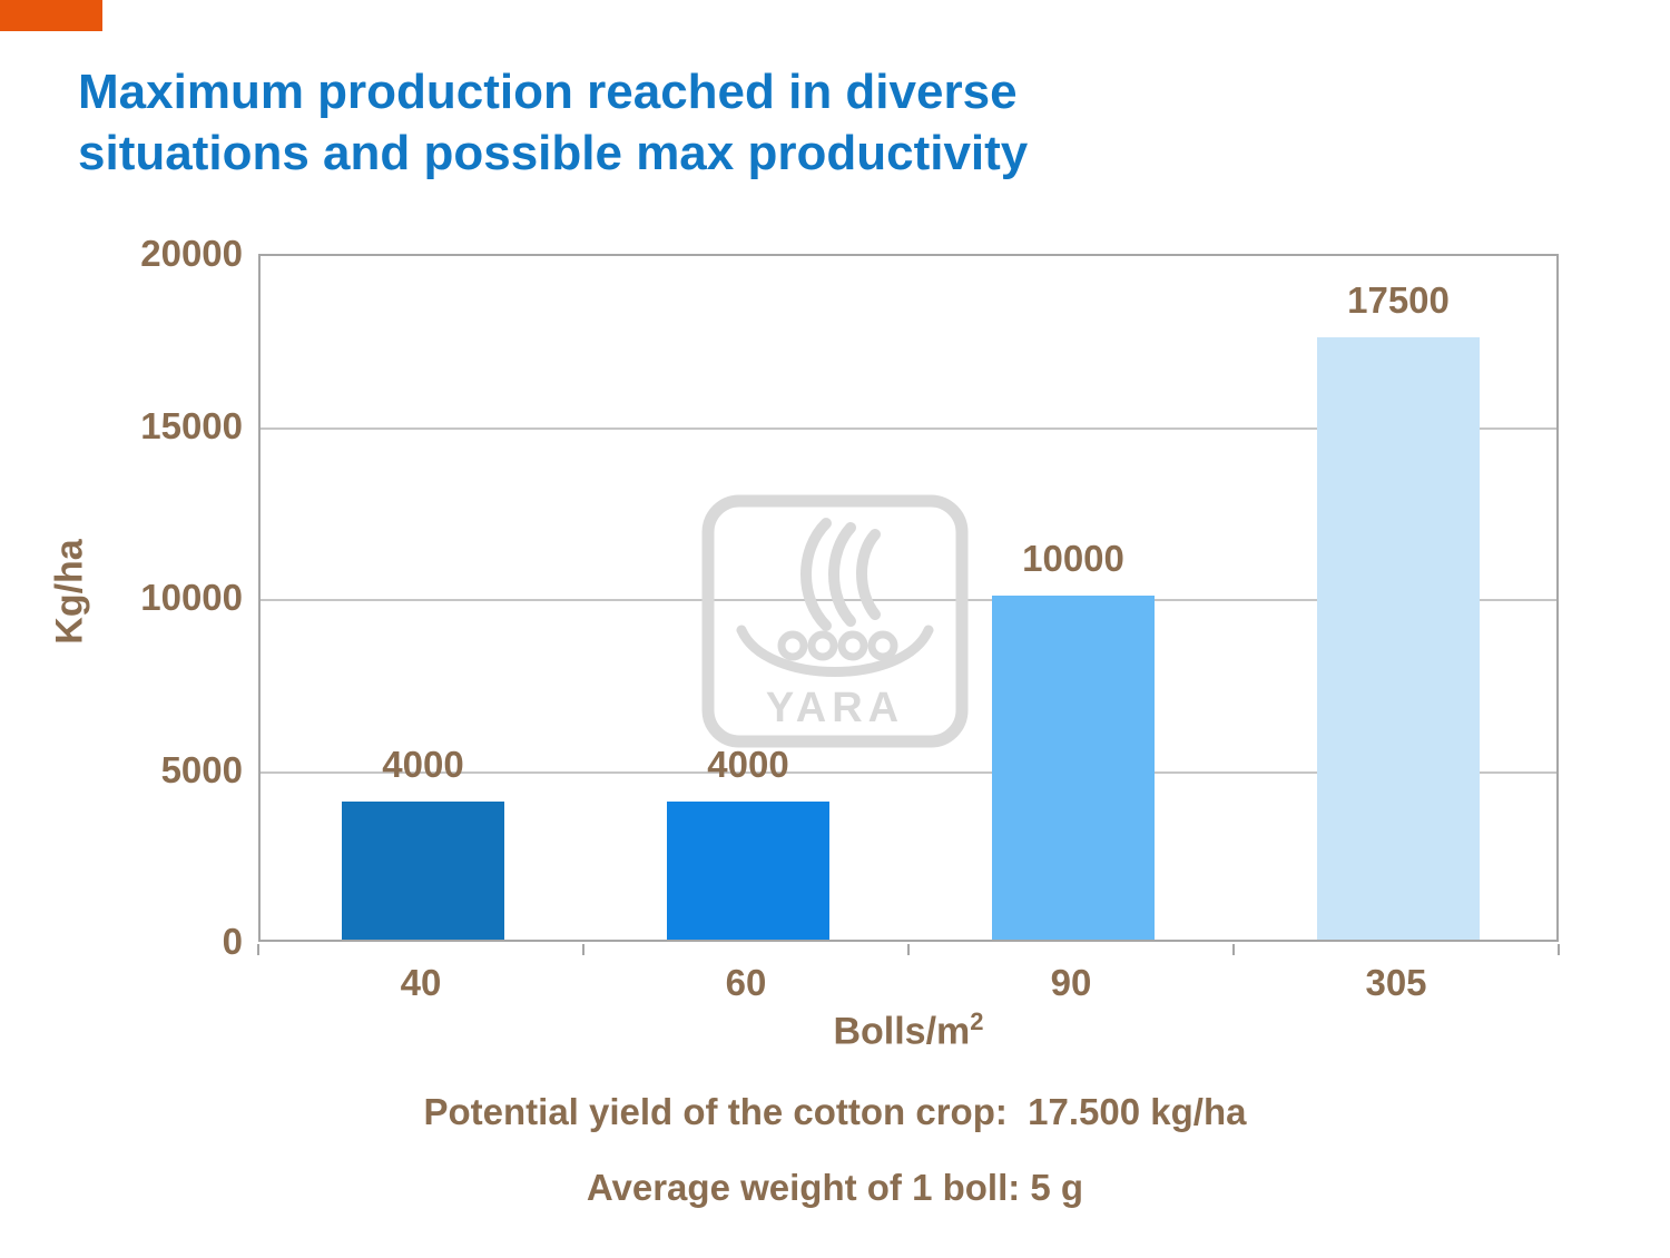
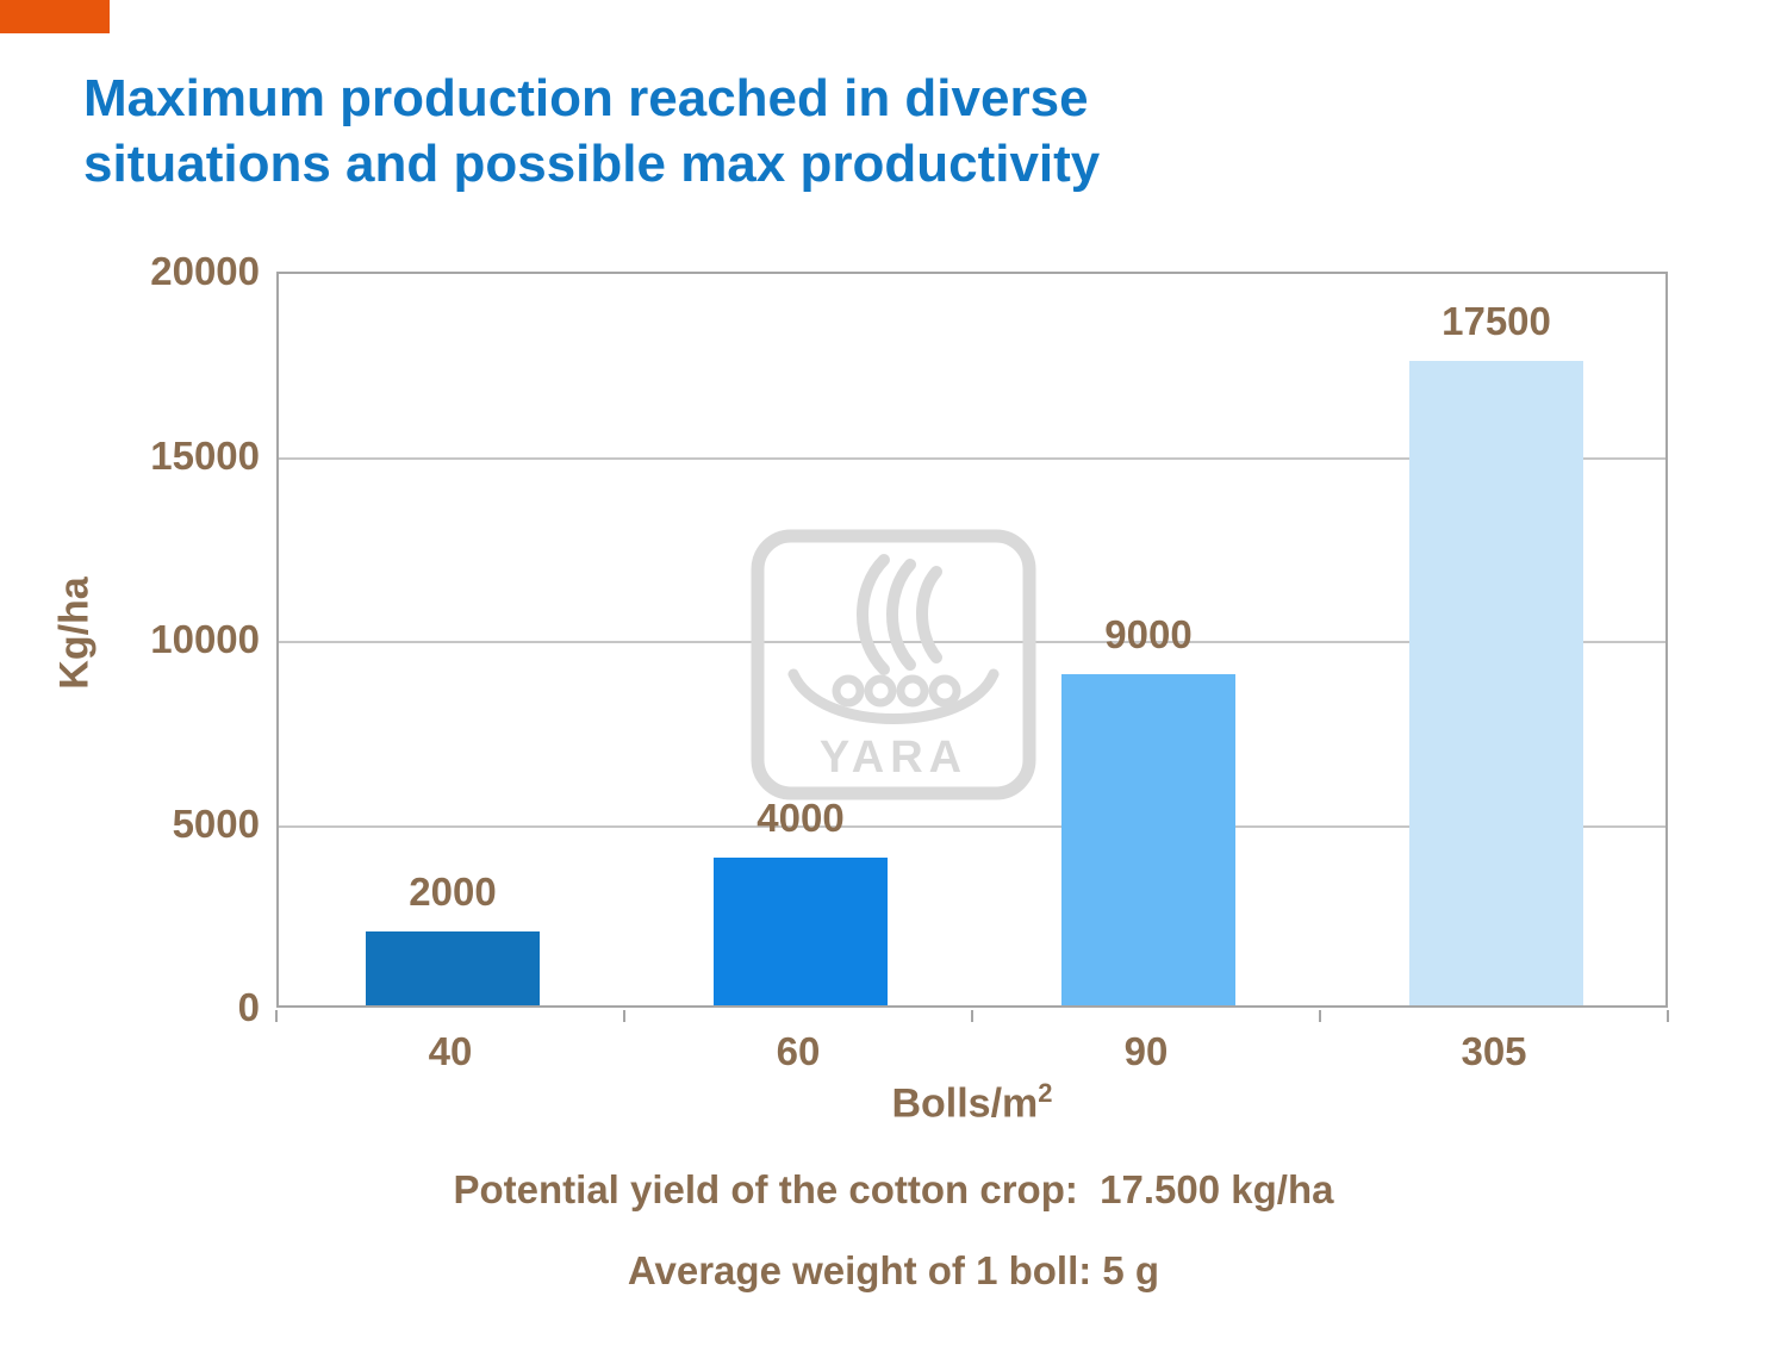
40: 4000 -> 2000
90: 10000 -> 9000
